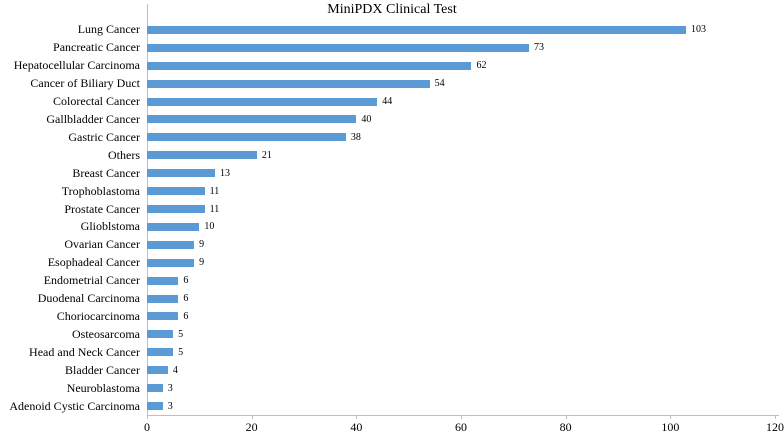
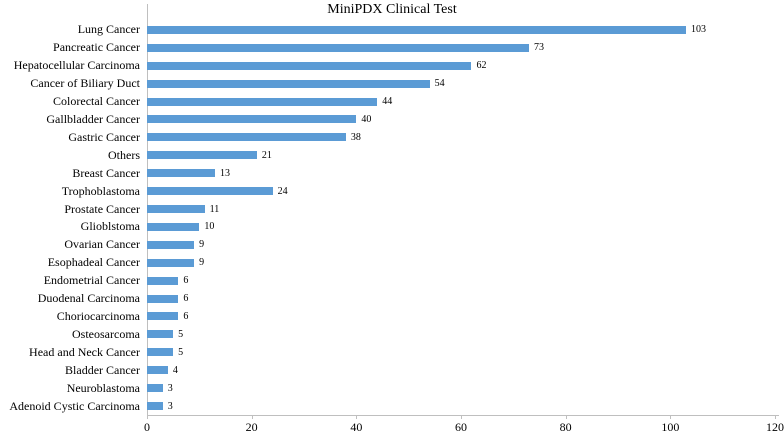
Trophoblastoma: 11 -> 24
